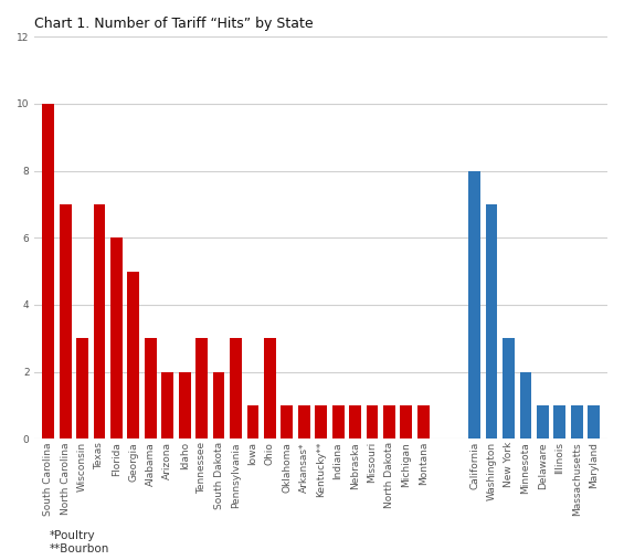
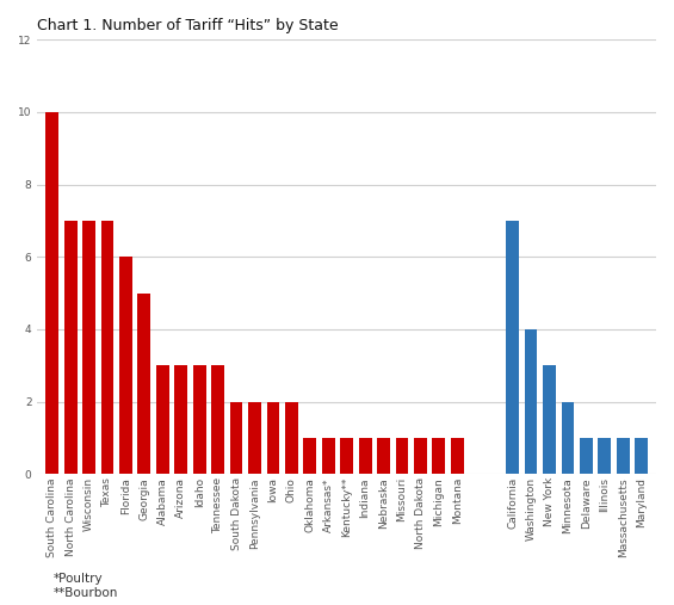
Wisconsin: 3 -> 7
Arizona: 2 -> 3
Idaho: 2 -> 3
Pennsylvania: 3 -> 2
Iowa: 1 -> 2
Ohio: 3 -> 2
California: 8 -> 7
Washington: 7 -> 4
